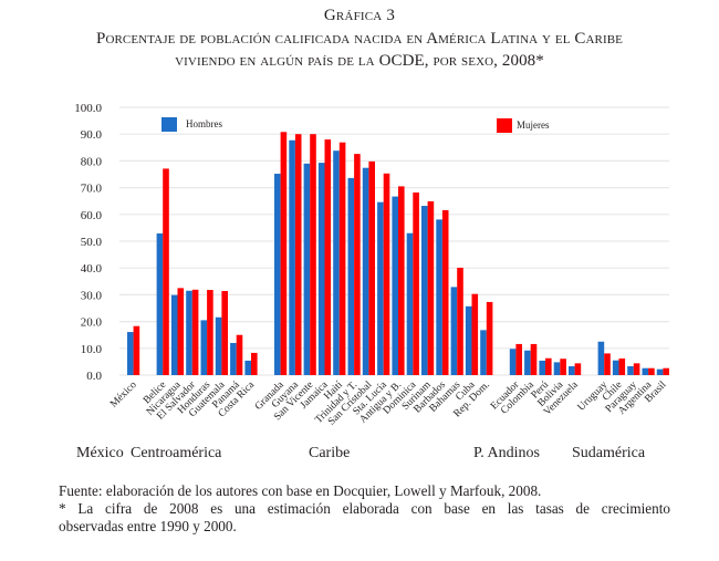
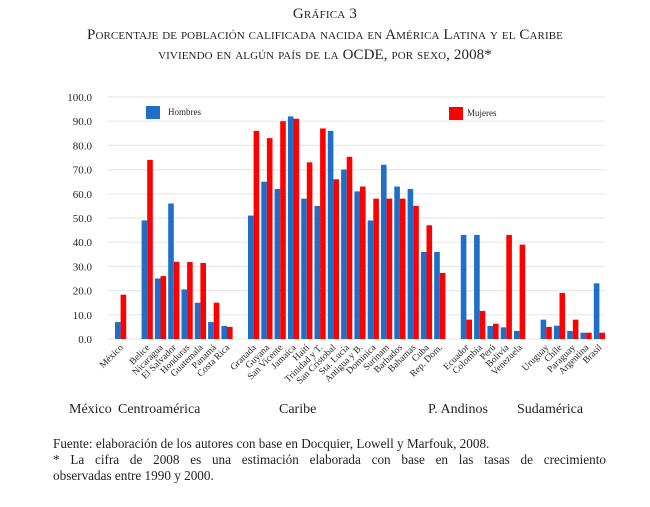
Hombres/México: 16 -> 7
Hombres/Belice: 53 -> 49
Mujeres/Belice: 77 -> 74
Hombres/Nicaragua: 30 -> 25
Mujeres/Nicaragua: 32 -> 26
Hombres/El Salvador: 32 -> 56
Hombres/Guatemala: 22 -> 15
Hombres/Panamá: 12 -> 7
Mujeres/Costa Rica: 8 -> 5
Hombres/Granada: 75 -> 51
Mujeres/Granada: 91 -> 86
Hombres/Guyana: 88 -> 65
Mujeres/Guyana: 90 -> 83
Hombres/San Vicente: 79 -> 62
Hombres/Jamaica: 79 -> 92
Mujeres/Jamaica: 88 -> 91
Hombres/Haití: 84 -> 58
Mujeres/Haití: 87 -> 73
Hombres/Trinidad y T.: 74 -> 55
Mujeres/Trinidad y T.: 83 -> 87
Hombres/San Cristobal: 77 -> 86
Mujeres/San Cristobal: 80 -> 66
Hombres/Sta. Lucía: 65 -> 70
Hombres/Antigua y B.: 67 -> 61
Mujeres/Antigua y B.: 70 -> 63
Hombres/Dominica: 53 -> 49
Mujeres/Dominica: 68 -> 58
Hombres/Surinam: 63 -> 72
Mujeres/Surinam: 65 -> 58
Hombres/Barbados: 58 -> 63
Mujeres/Barbados: 62 -> 58
Hombres/Bahamas: 33 -> 62
Mujeres/Bahamas: 40 -> 55
Hombres/Cuba: 26 -> 36
Mujeres/Cuba: 30 -> 47
Hombres/Rep. Dom.: 17 -> 36
Hombres/Ecuador: 10 -> 43
Mujeres/Ecuador: 12 -> 8
Hombres/Colombia: 9 -> 43
Mujeres/Bolivia: 6 -> 43
Mujeres/Venezuela: 4 -> 39
Hombres/Uruguay: 12 -> 8
Mujeres/Uruguay: 8 -> 5
Mujeres/Chile: 6 -> 19
Mujeres/Paraguay: 4 -> 8
Hombres/Brasil: 2 -> 23
